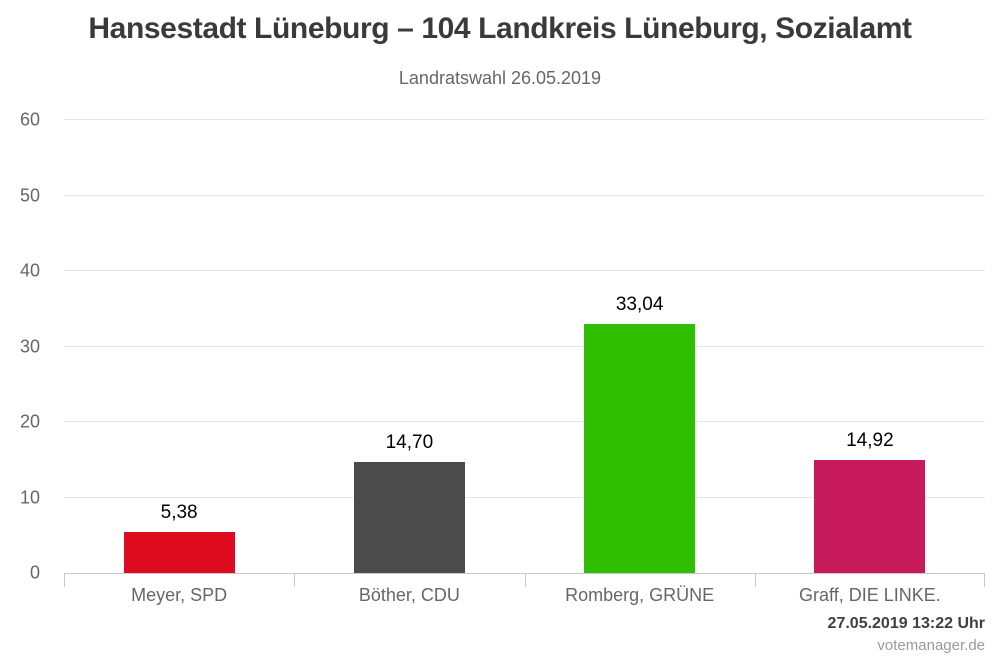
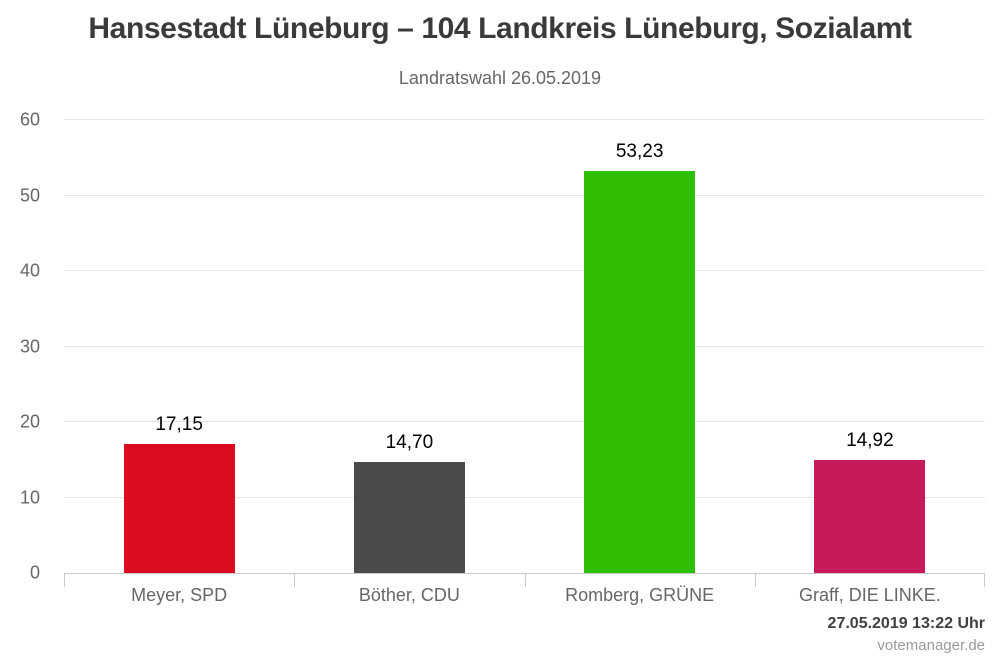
Meyer, SPD: 5,38 -> 17,15
Romberg, GRÜNE: 33,04 -> 53,23
